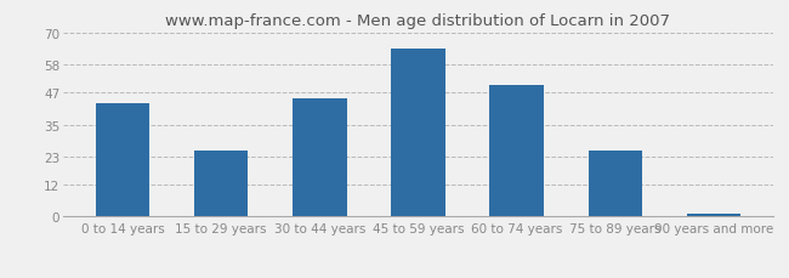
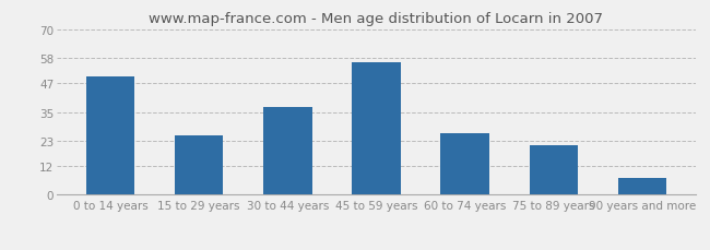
0 to 14 years: 43 -> 50
30 to 44 years: 45 -> 37
45 to 59 years: 64 -> 56
60 to 74 years: 50 -> 26
75 to 89 years: 25 -> 21
90 years and more: 1 -> 7
